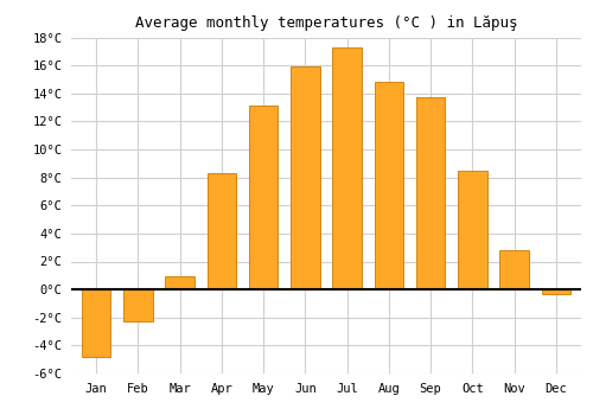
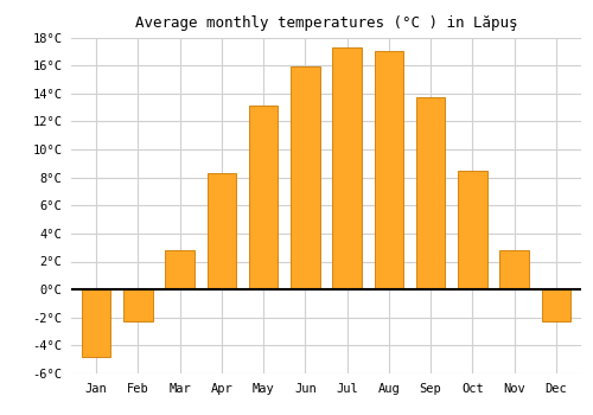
Mar: 0.9°C -> 2.8°C
Aug: 14.8°C -> 17.0°C
Dec: -0.3°C -> -2.3°C
